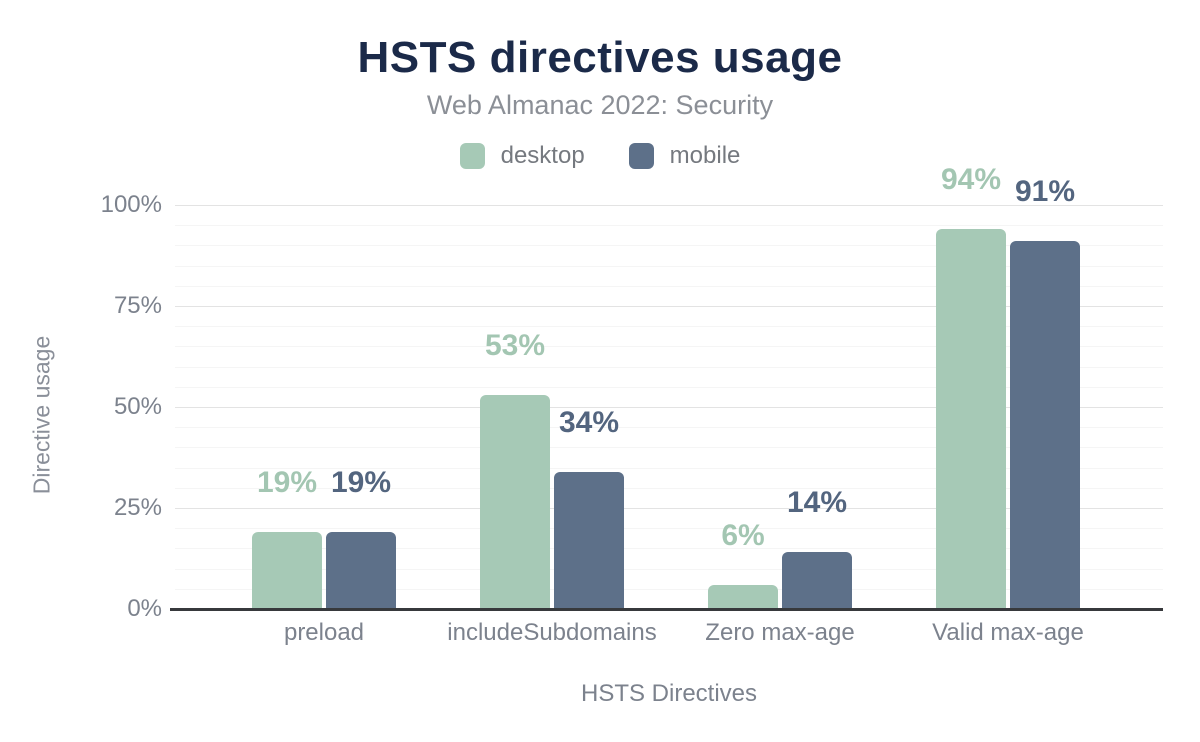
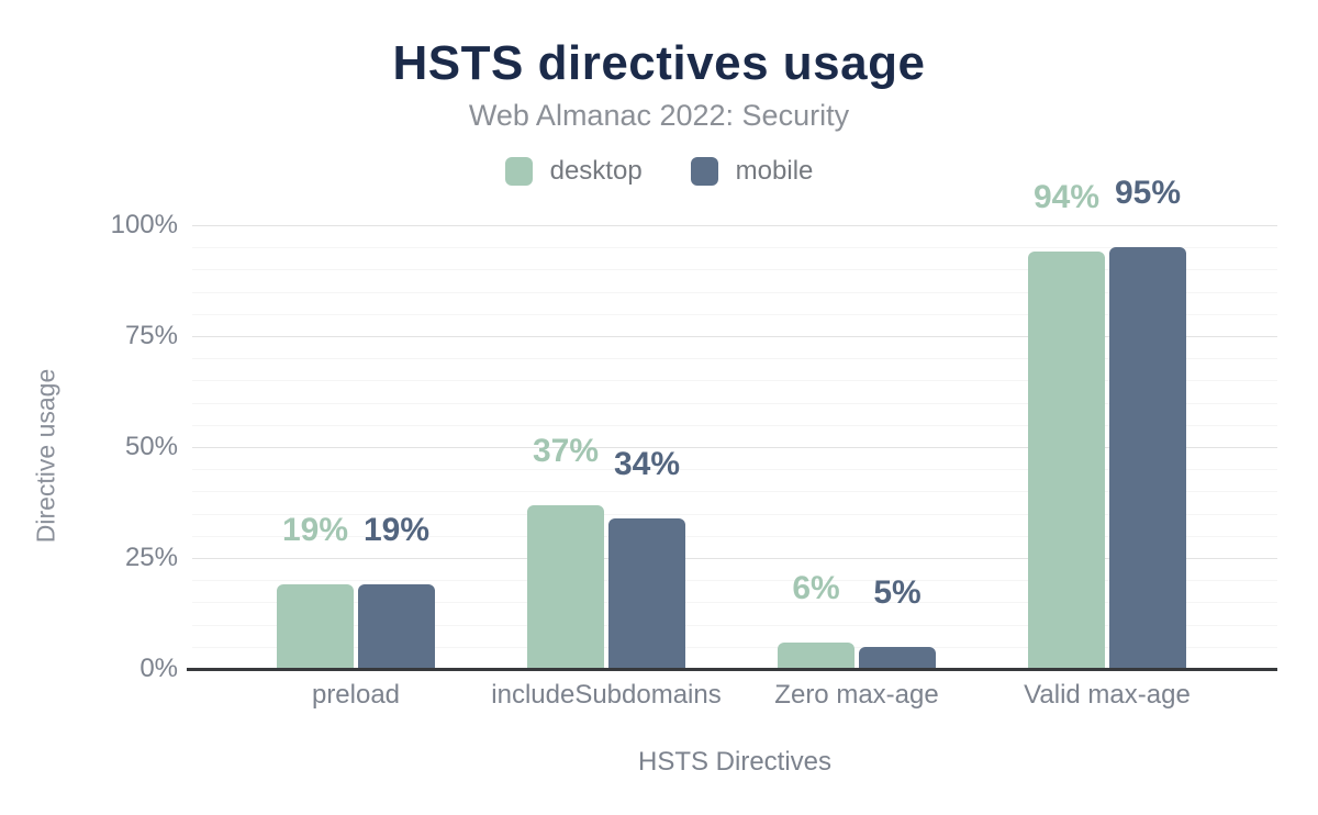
desktop/includeSubdomains: 53% -> 37%
mobile/Zero max-age: 14% -> 5%
mobile/Valid max-age: 91% -> 95%
